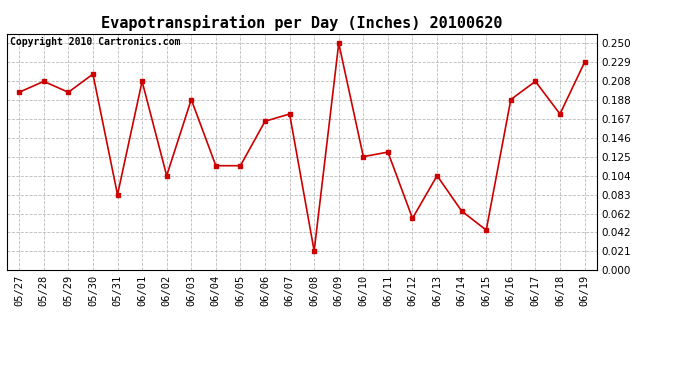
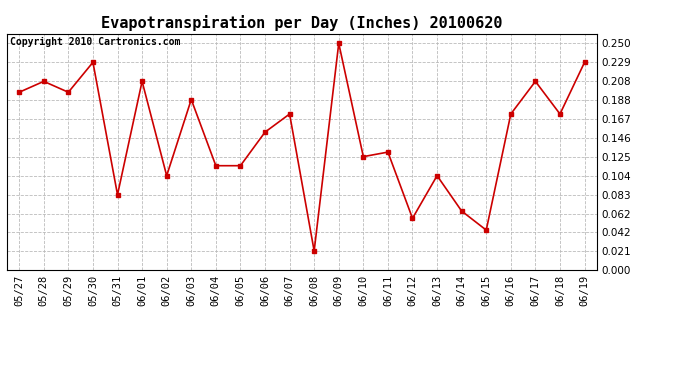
05/30: 0.216 -> 0.229
06/06: 0.164 -> 0.152
06/16: 0.188 -> 0.172
